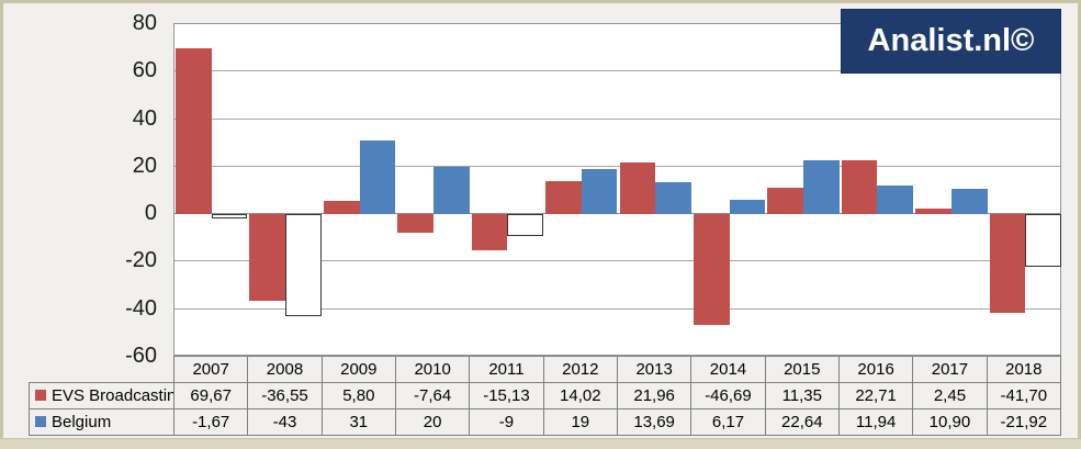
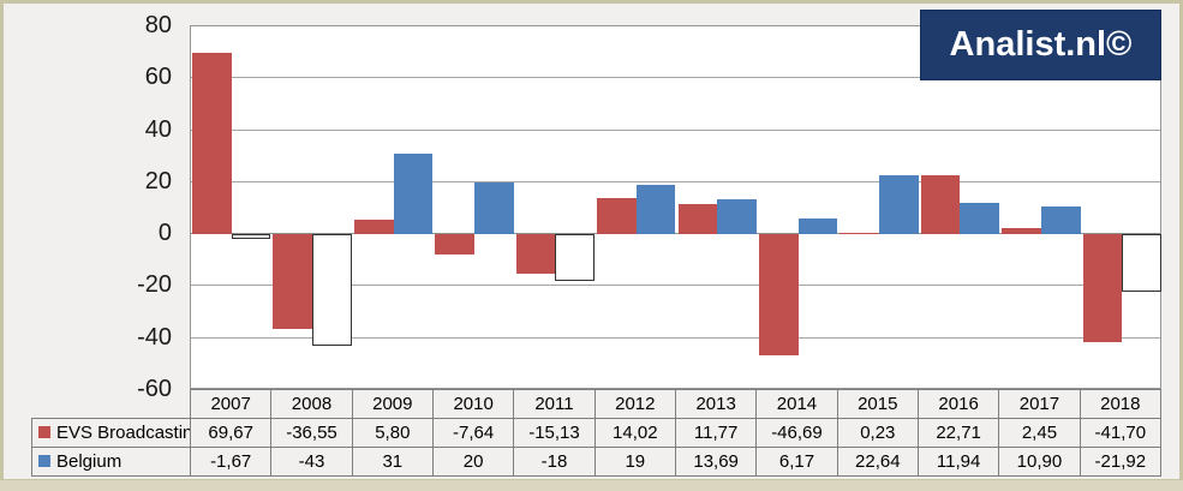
Belgium/2011: -9 -> -18
EVS Broadcasting/2013: 21,96 -> 11,77
EVS Broadcasting/2015: 11,35 -> 0,23
